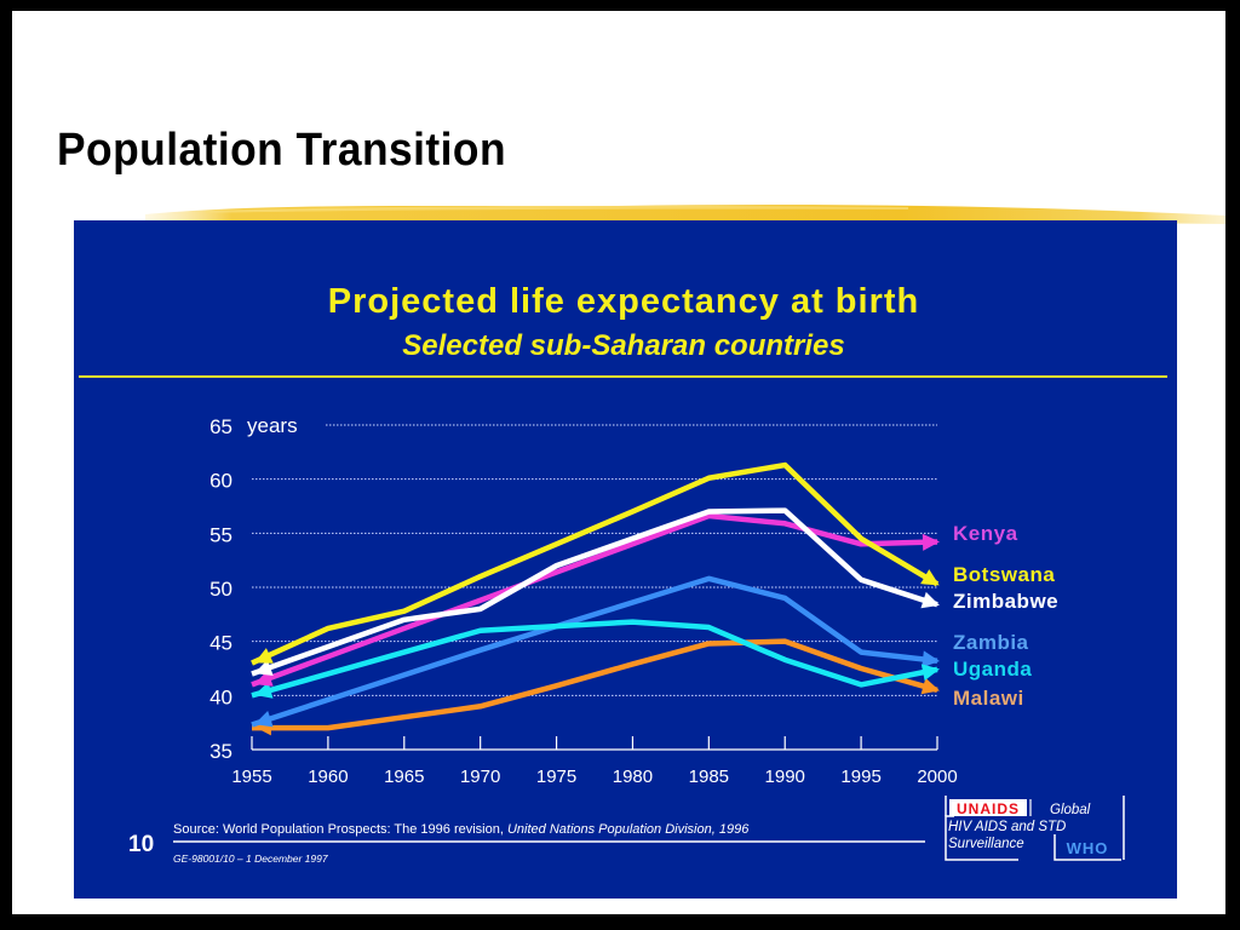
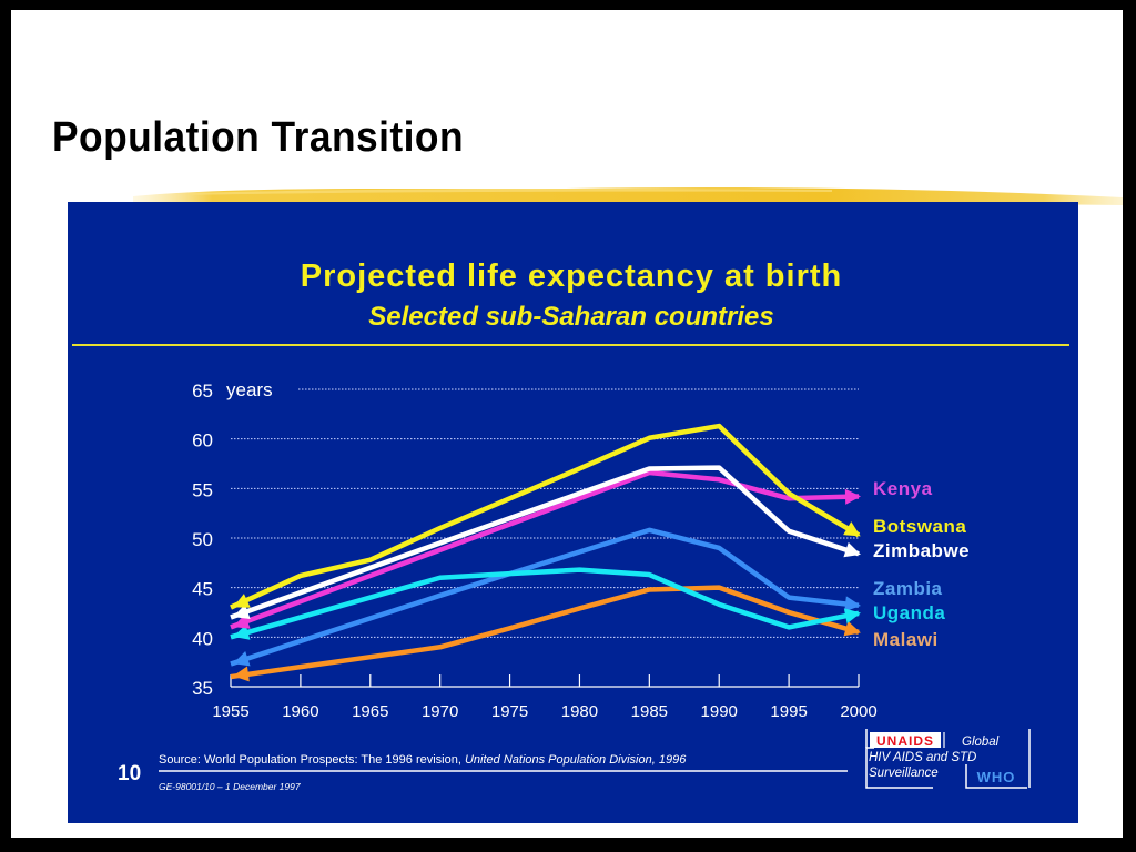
Malawi/1955: 37 -> 36
Zimbabwe/1970: 48 -> 50
